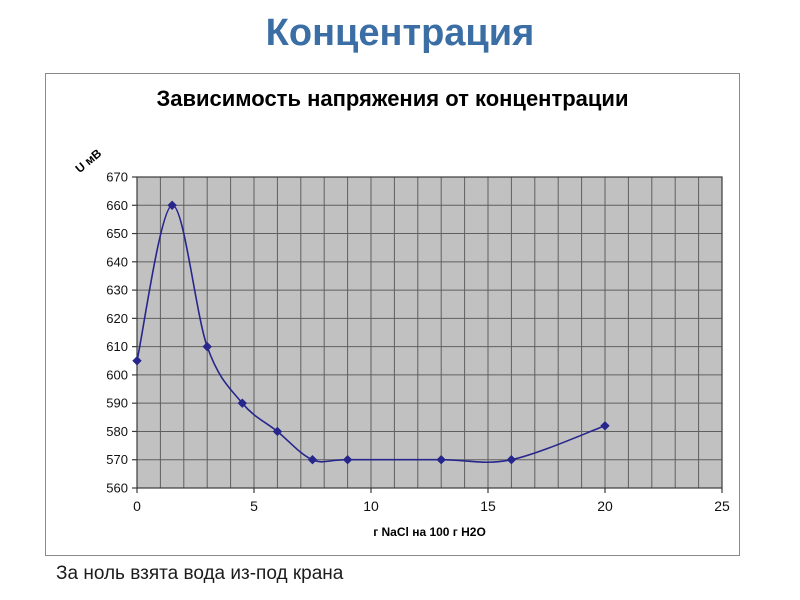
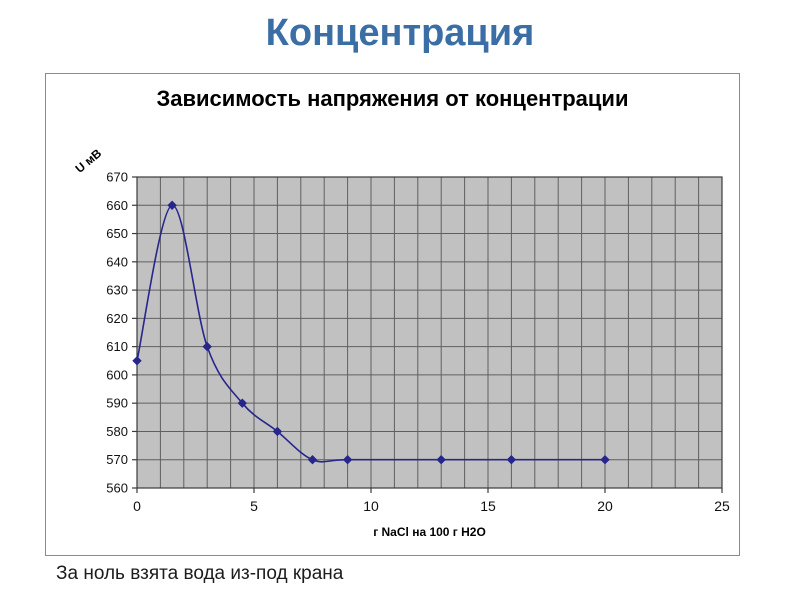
20: 582 -> 570
